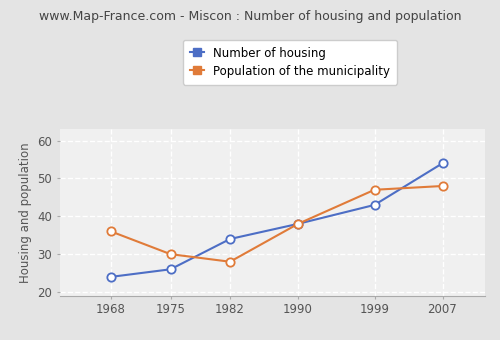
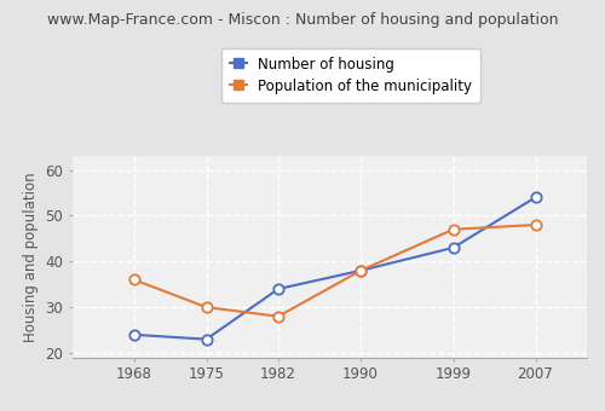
Number of housing/1975: 26 -> 23
